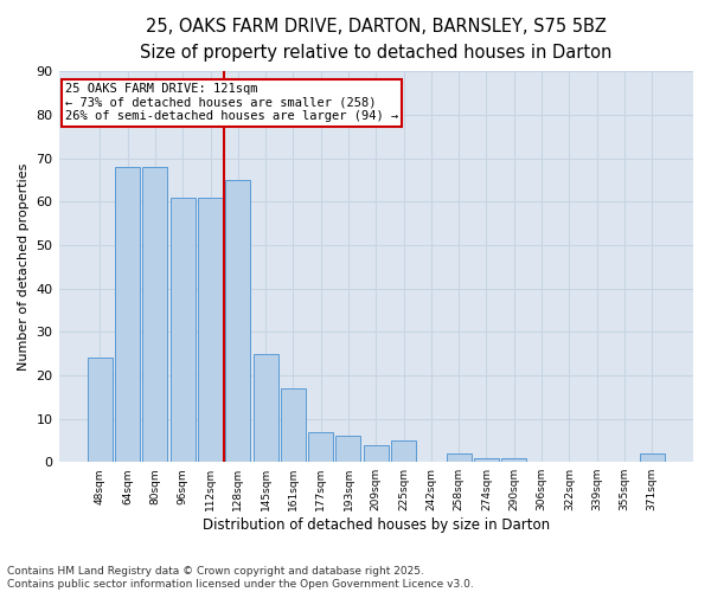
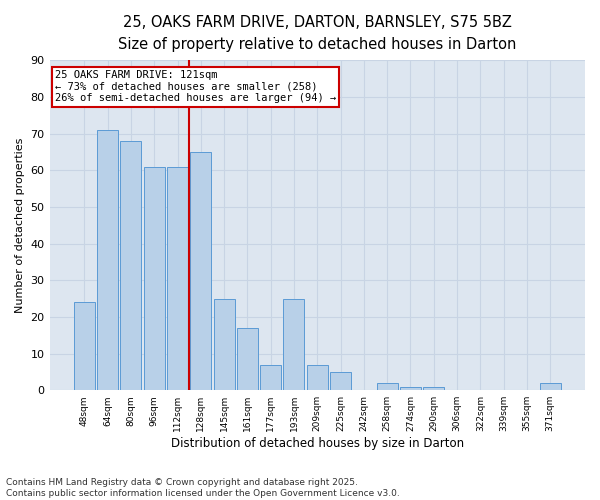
64sqm: 68 -> 71
193sqm: 6 -> 25
209sqm: 4 -> 7
